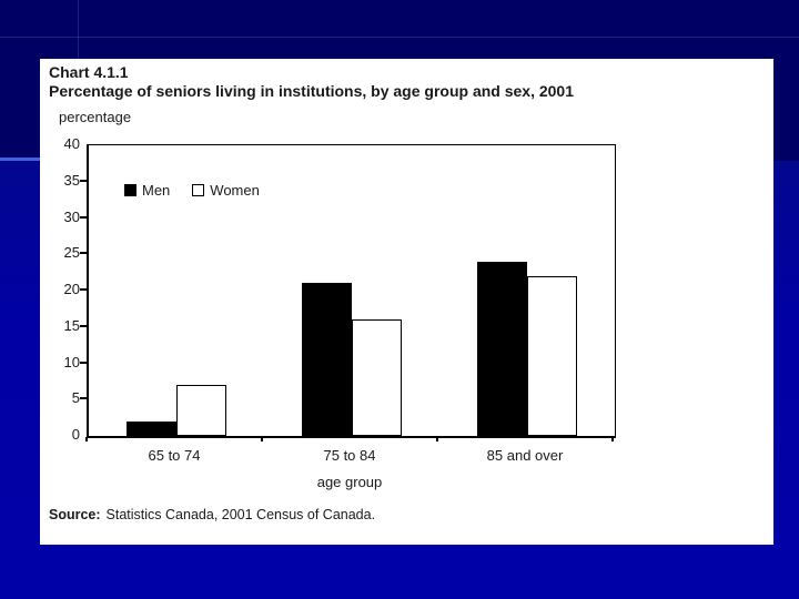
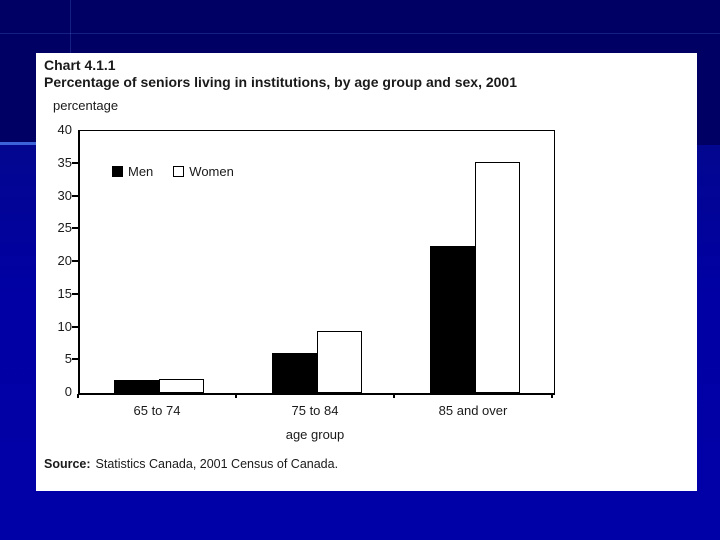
Women/65 to 74: 7 -> 2
Men/75 to 84: 21 -> 6
Women/75 to 84: 16 -> 9
Men/85 and over: 24 -> 22
Women/85 and over: 22 -> 35
